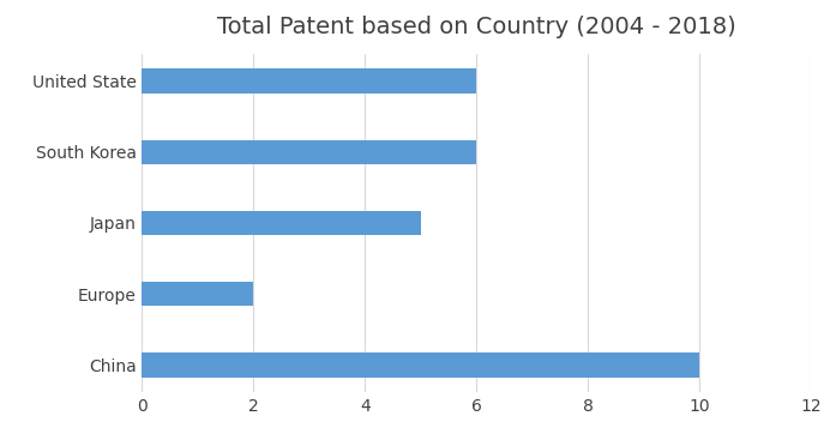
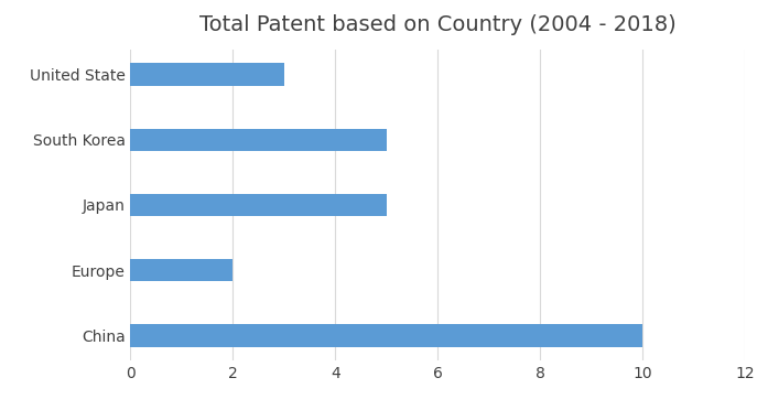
United State: 6 -> 3
South Korea: 6 -> 5
